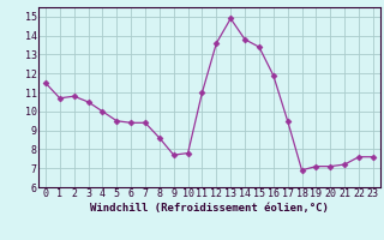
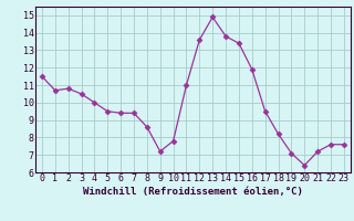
9: 7.7 -> 7.2
18: 6.9 -> 8.2
20: 7.1 -> 6.4
